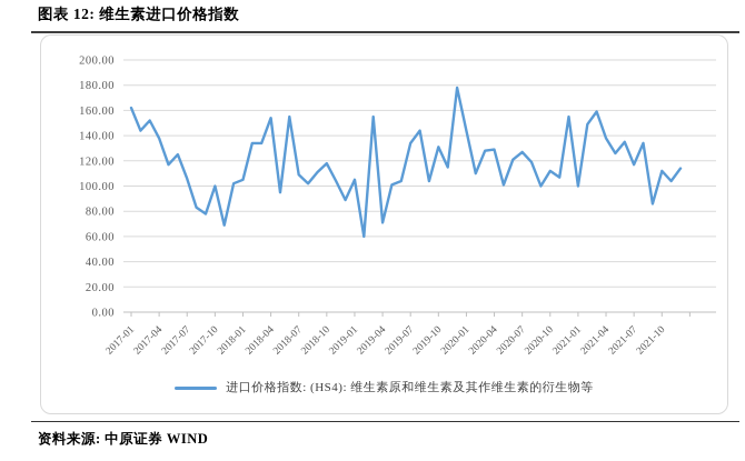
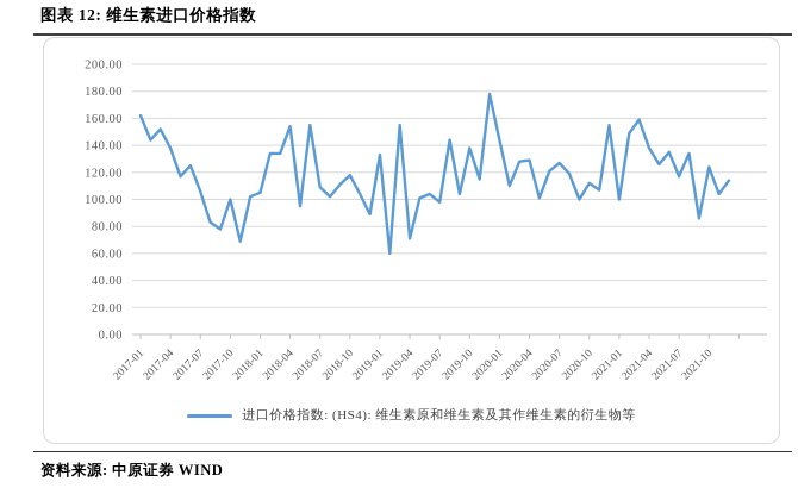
2019-01: 105 -> 133
2019-07: 134 -> 98
2019-10: 131 -> 138
2021-10: 112 -> 124
